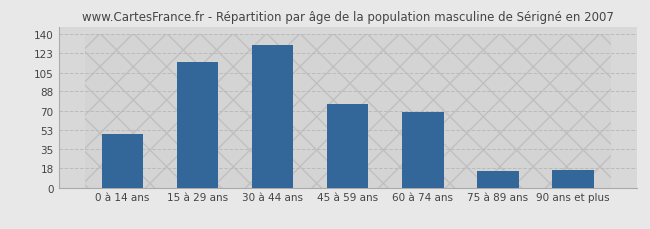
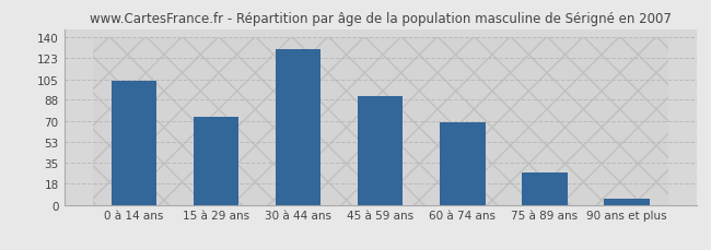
0 à 14 ans: 49 -> 104
15 à 29 ans: 115 -> 74
45 à 59 ans: 76 -> 91
75 à 89 ans: 15 -> 27
90 ans et plus: 16 -> 5
